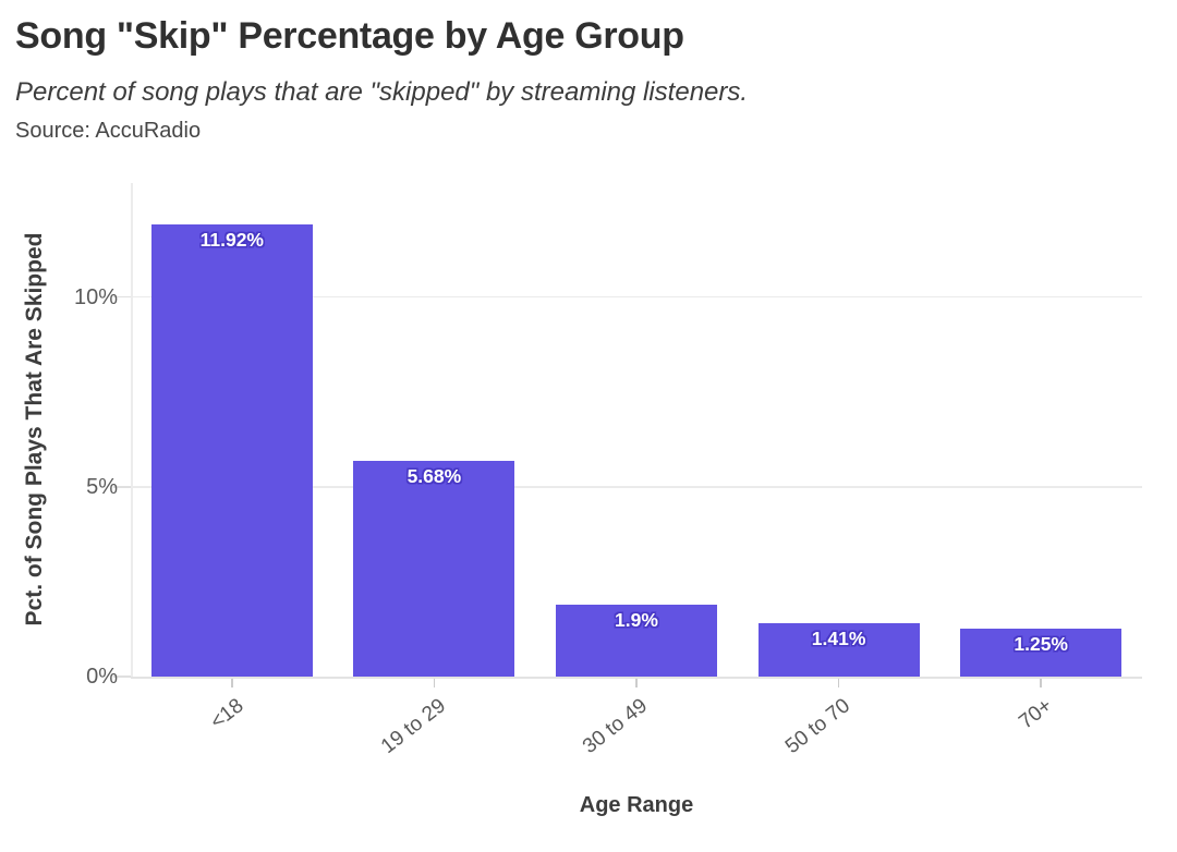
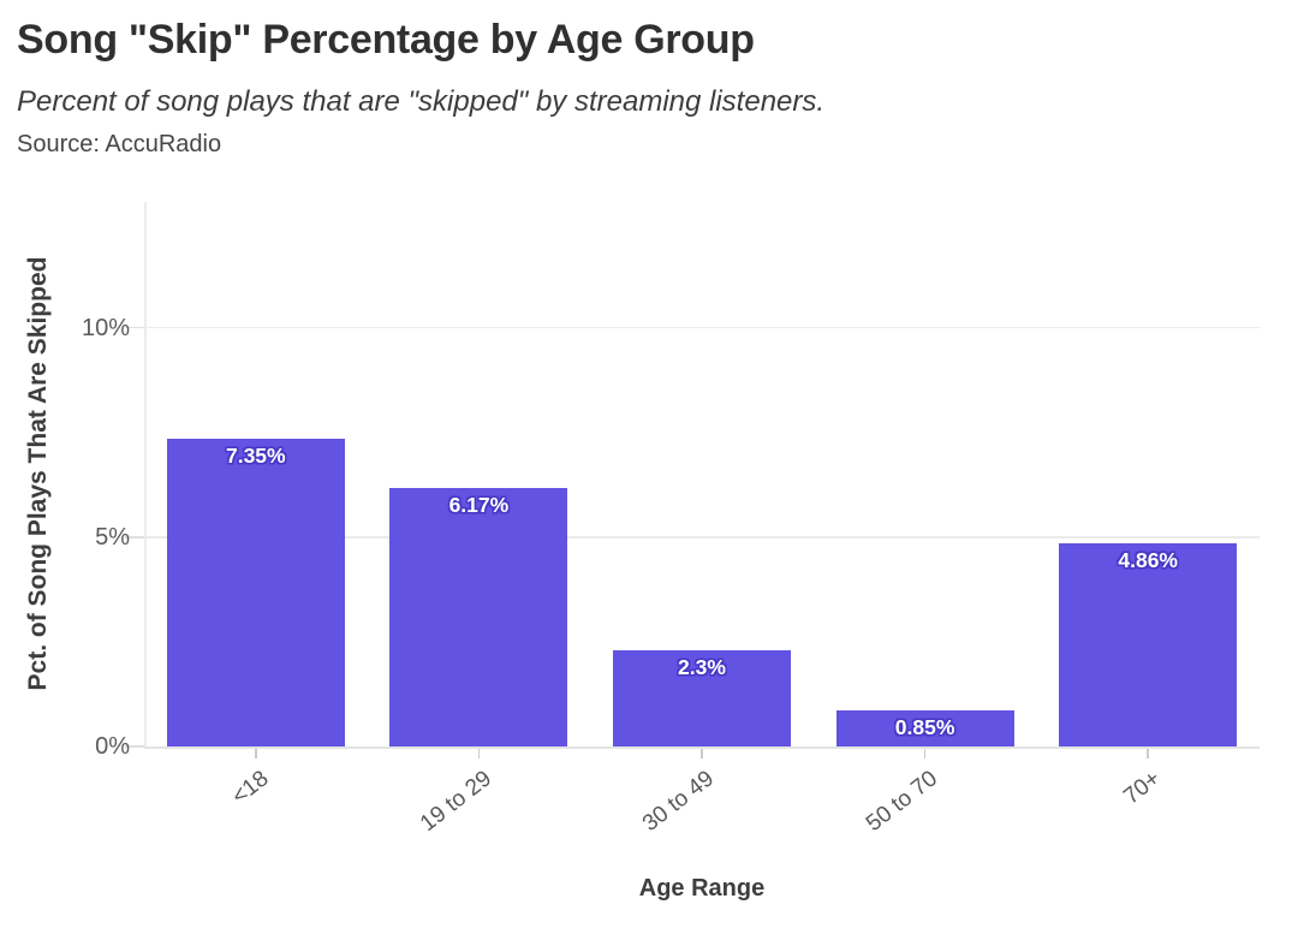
<18: 11.92% -> 7.35%
19 to 29: 5.68% -> 6.17%
30 to 49: 1.9% -> 2.3%
50 to 70: 1.41% -> 0.85%
70+: 1.25% -> 4.86%
